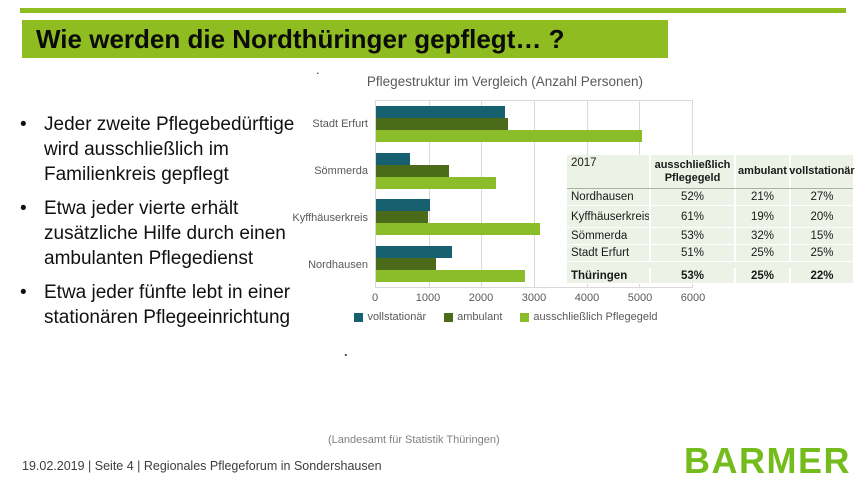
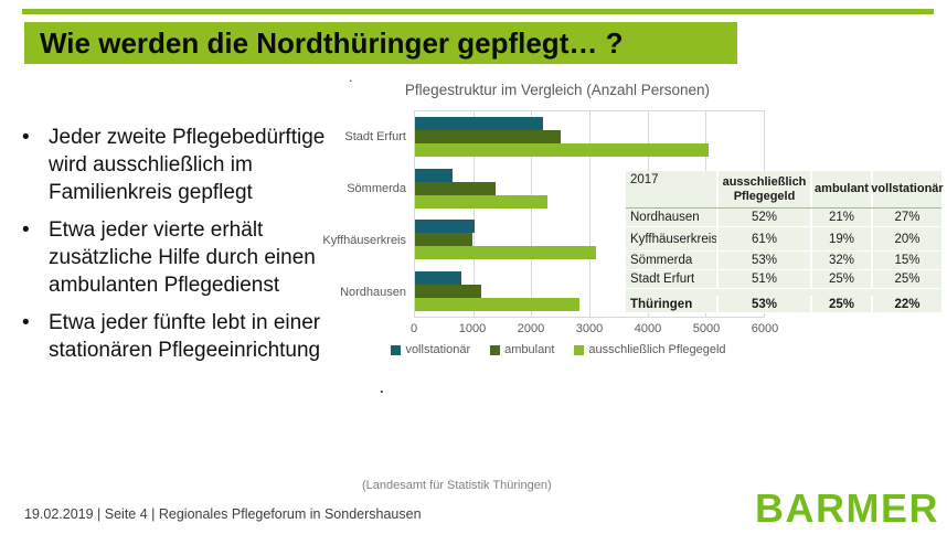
vollstationär/Stadt Erfurt: 2400 -> 2200
vollstationär/Nordhausen: 1400 -> 800
